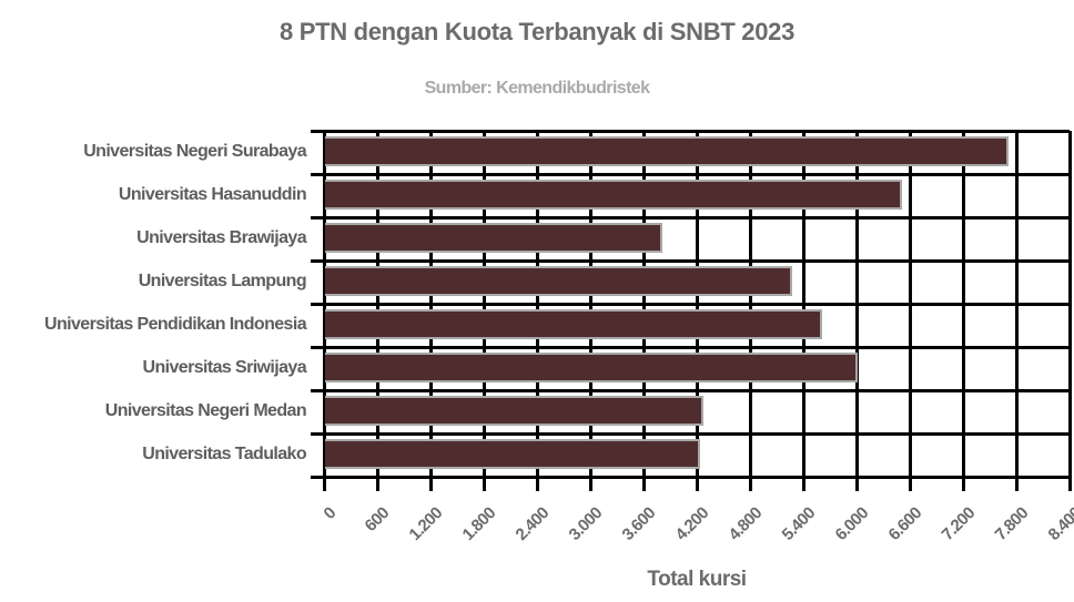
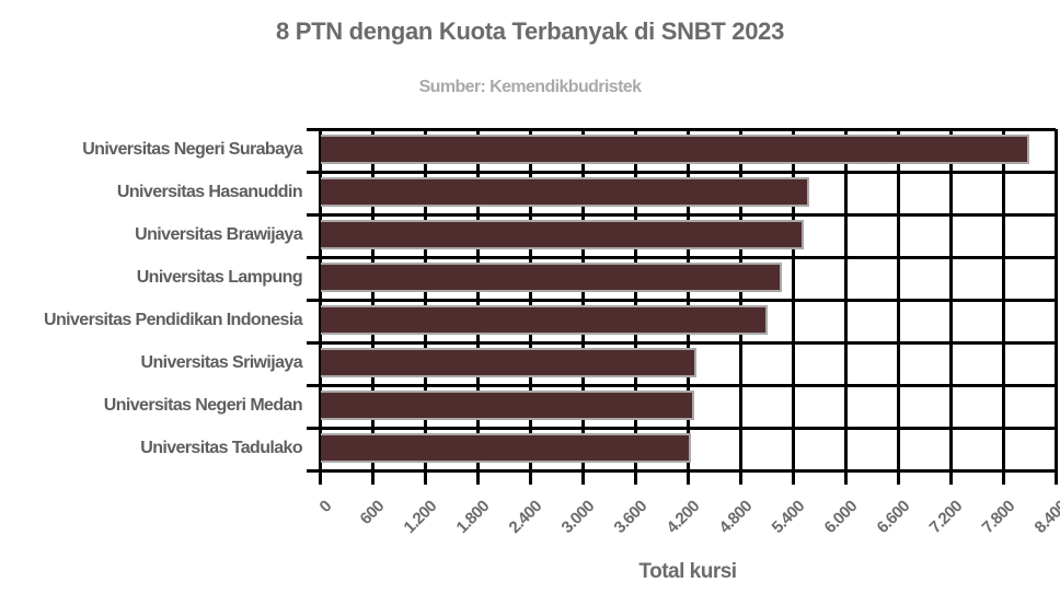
Universitas Negeri Surabaya: 7700 -> 8100
Universitas Hasanuddin: 6500 -> 5600
Universitas Brawijaya: 3800 -> 5500
Universitas Pendidikan Indonesia: 5600 -> 5100
Universitas Sriwijaya: 6000 -> 4300
